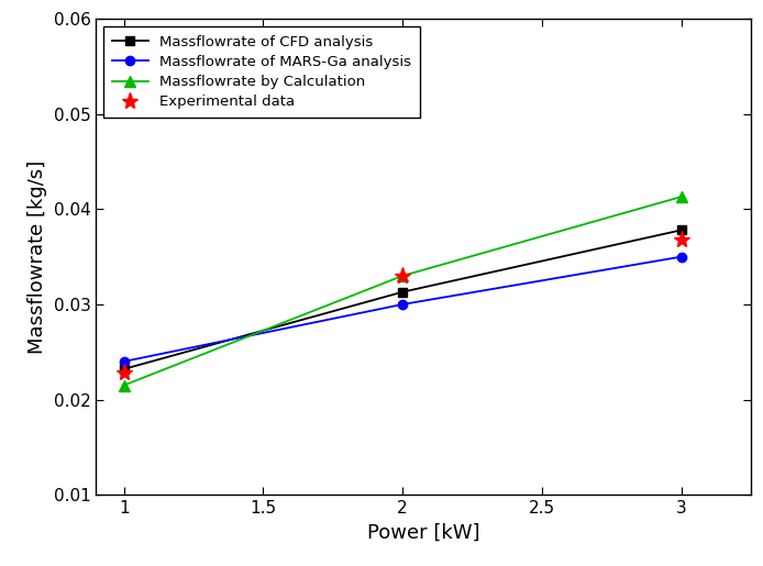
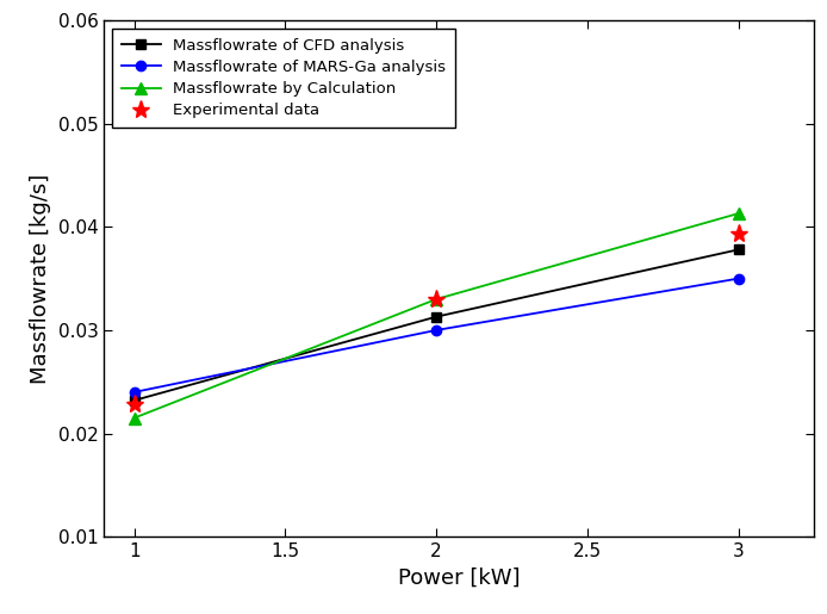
Experimental data/3: 0.0368 -> 0.0394
